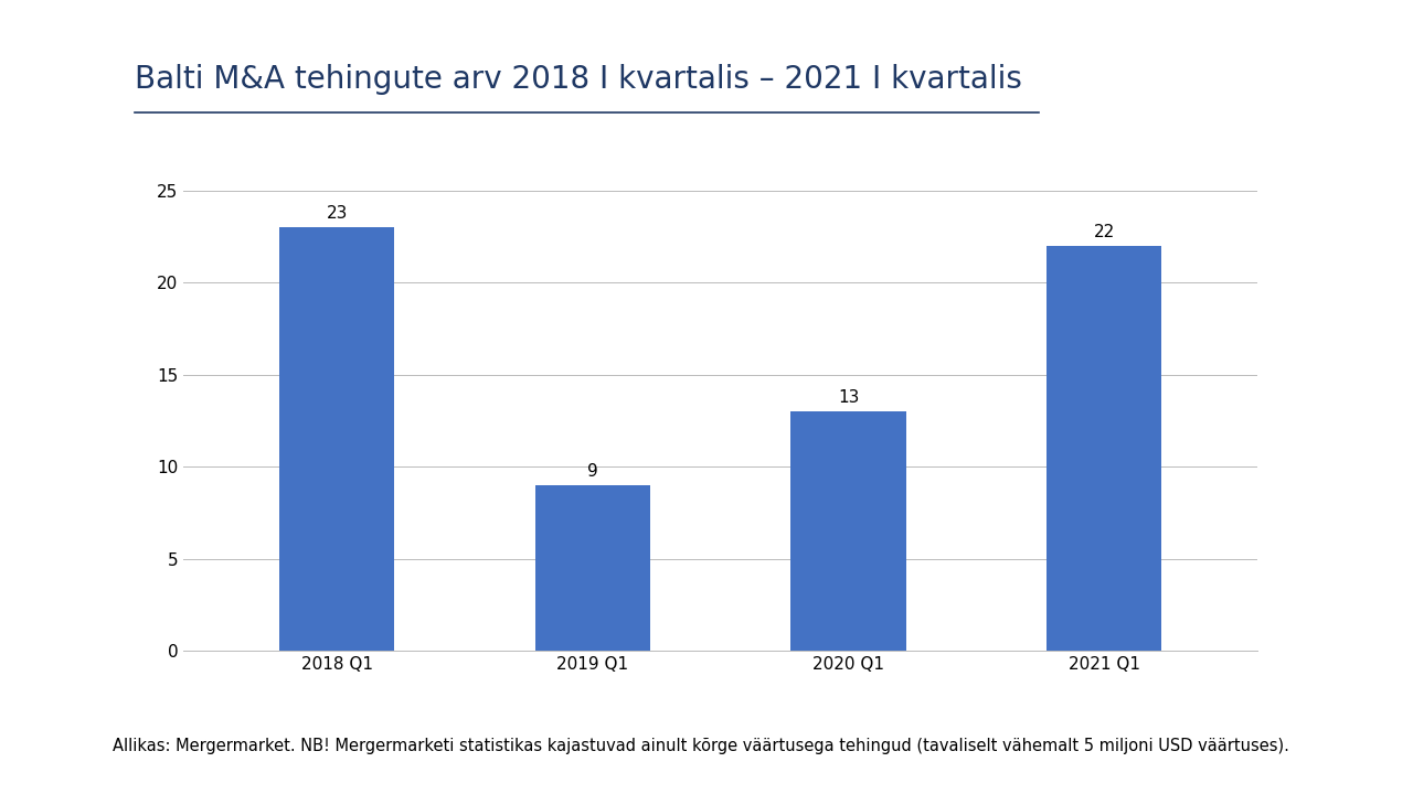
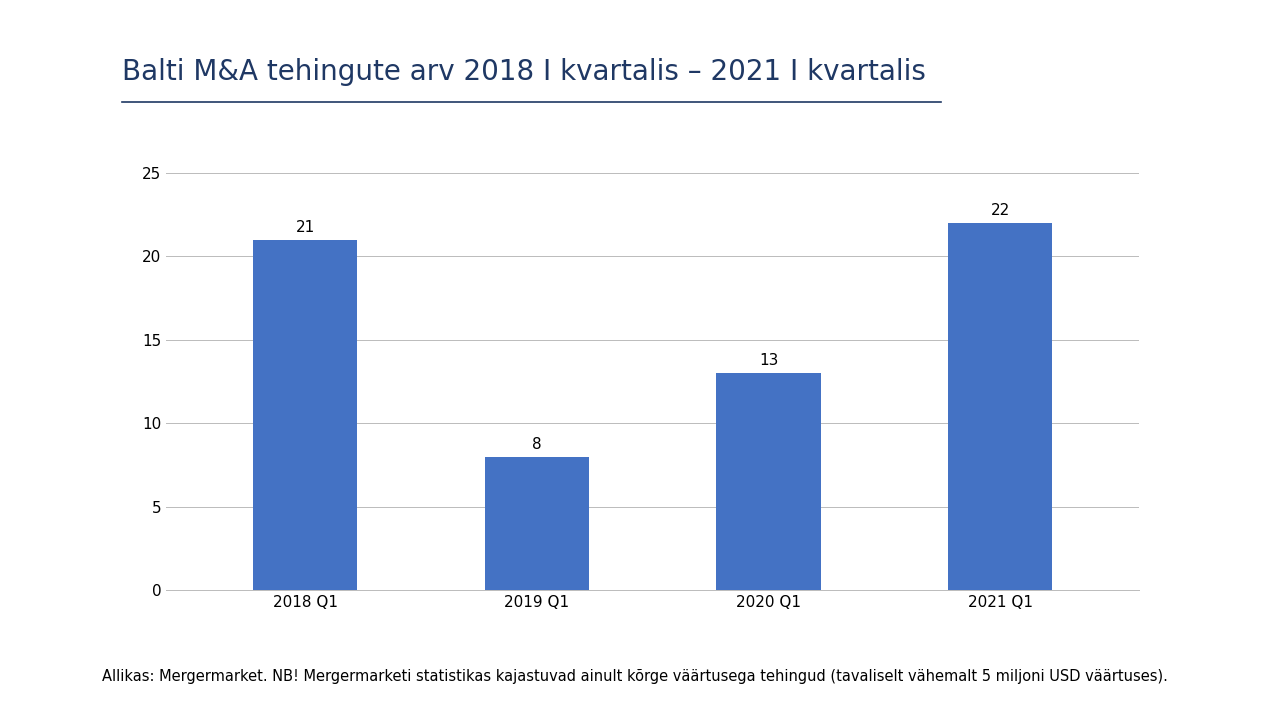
2018 Q1: 23 -> 21
2019 Q1: 9 -> 8
